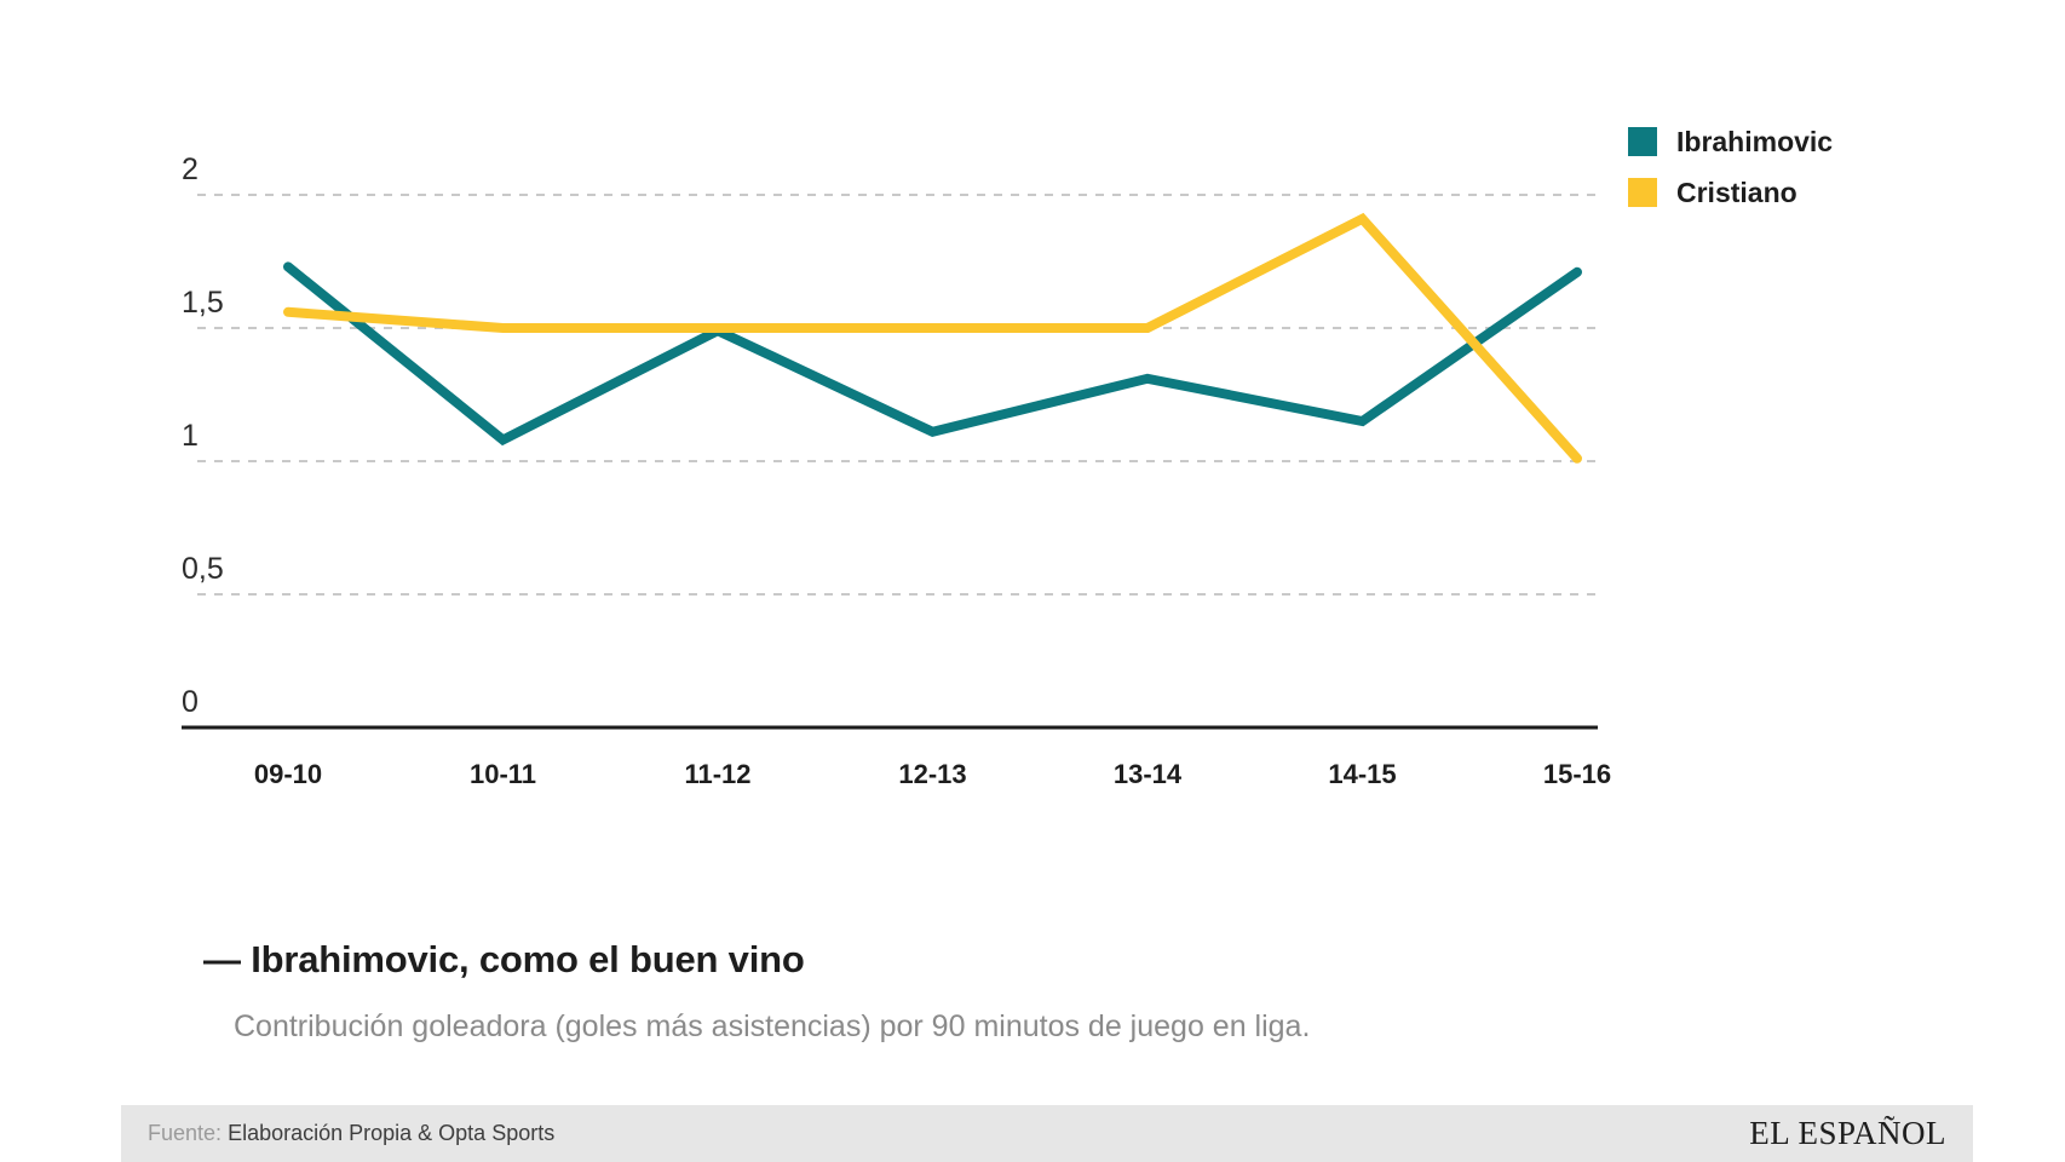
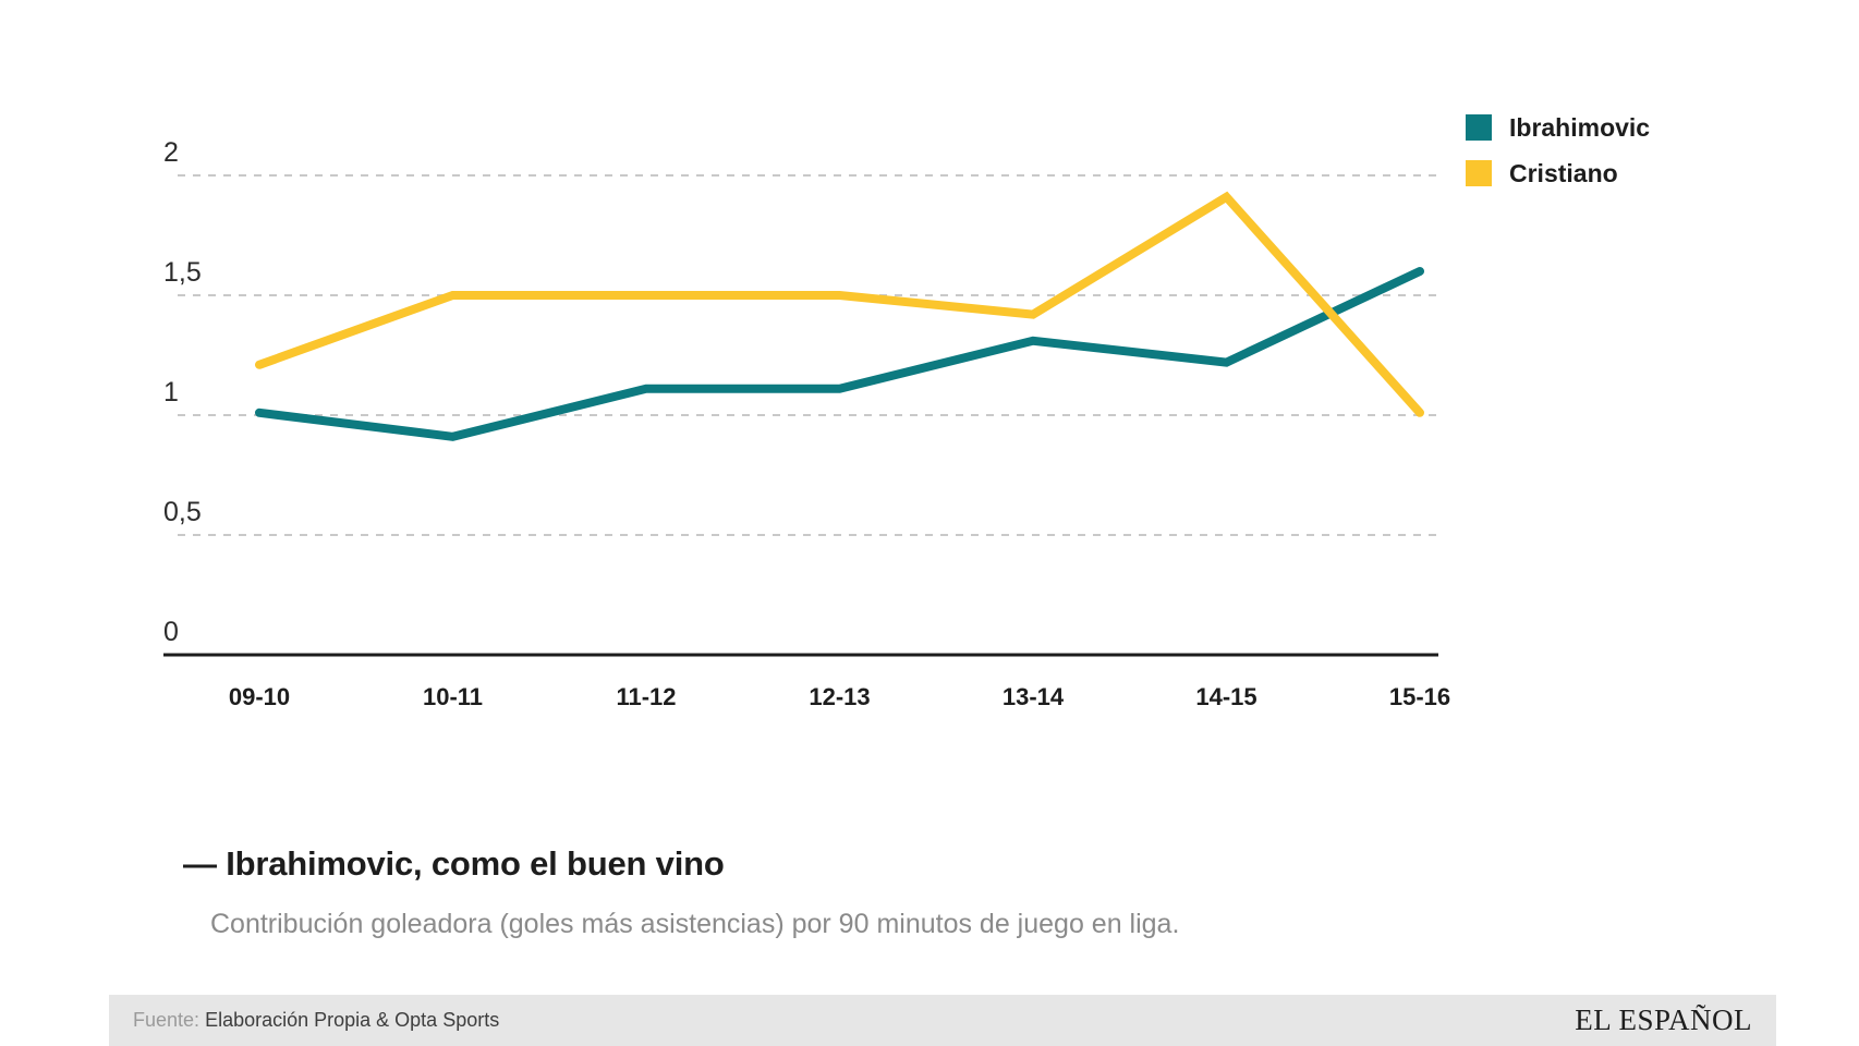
Ibrahimovic/09-10: 1.73 -> 1.01
Cristiano/09-10: 1.56 -> 1.21
Ibrahimovic/10-11: 1.08 -> 0.91
Ibrahimovic/11-12: 1.49 -> 1.11
Cristiano/13-14: 1.50 -> 1.42
Ibrahimovic/14-15: 1.15 -> 1.22
Ibrahimovic/15-16: 1.71 -> 1.60
